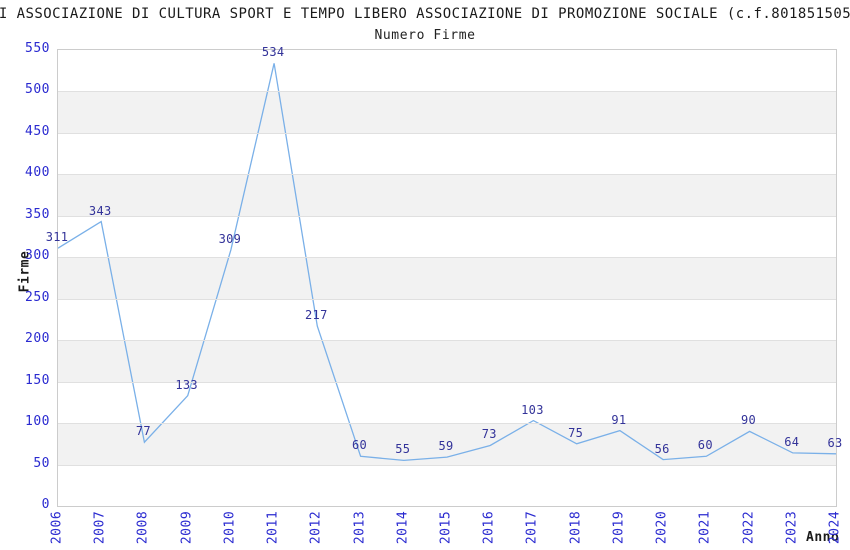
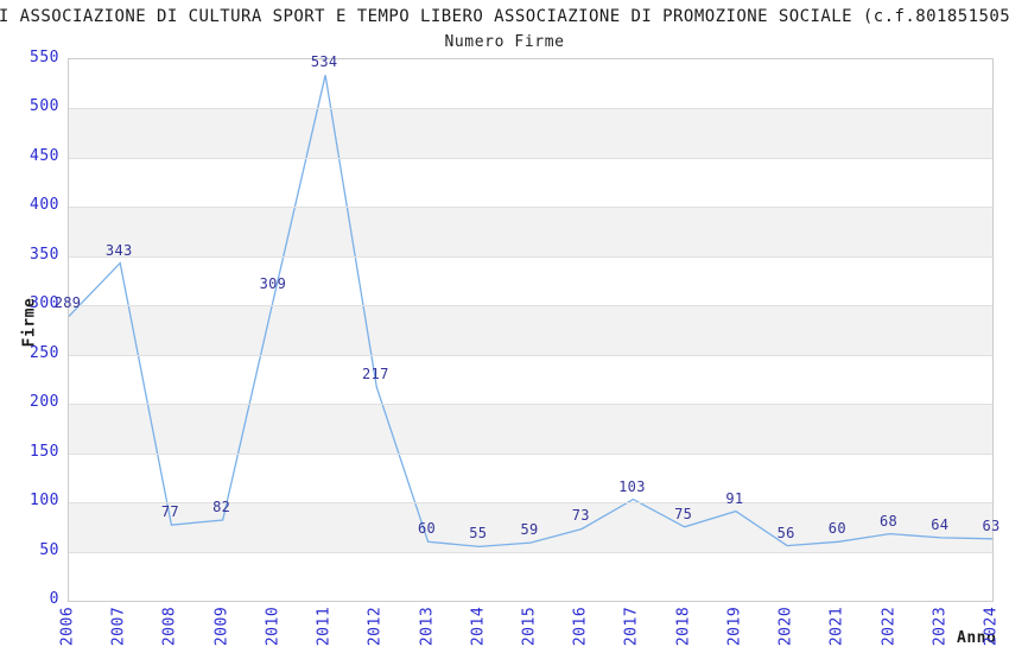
2006: 311 -> 289
2009: 133 -> 82
2022: 90 -> 68
